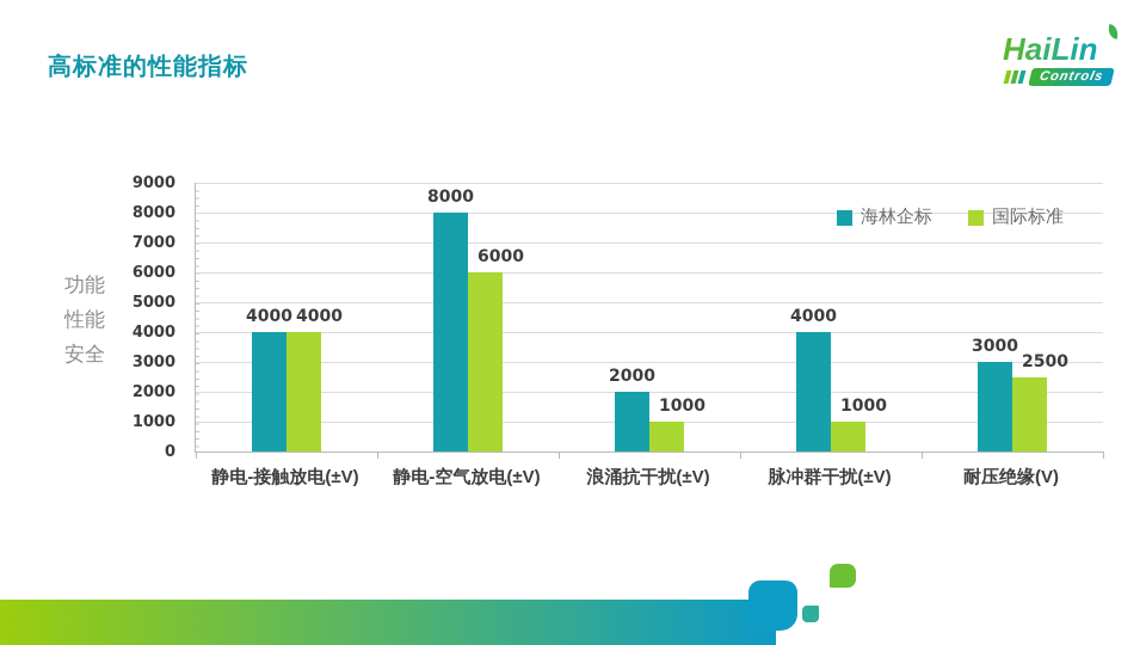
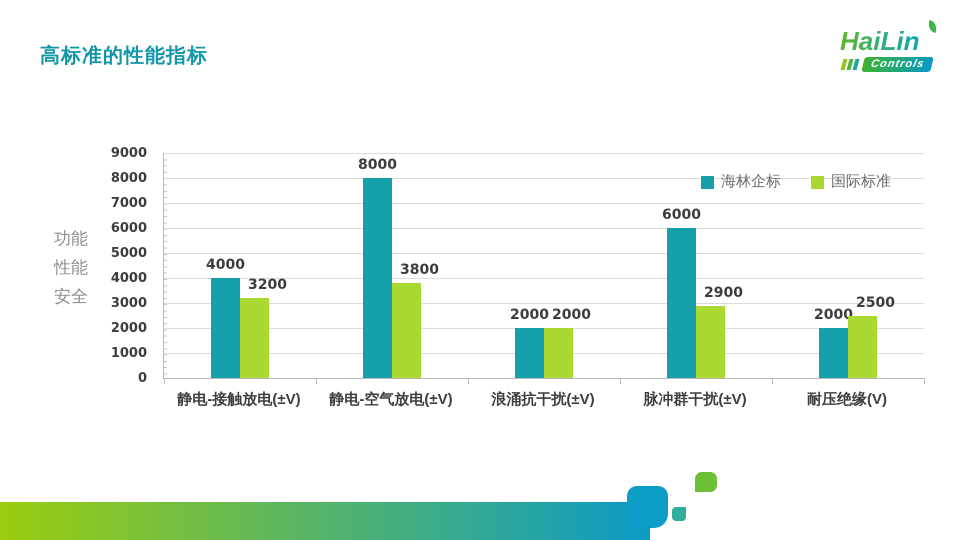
国际标准/静电-接触放电(±V): 4000 -> 3200
国际标准/静电-空气放电(±V): 6000 -> 3800
国际标准/浪涌抗干扰(±V): 1000 -> 2000
海林企标/脉冲群干扰(±V): 4000 -> 6000
国际标准/脉冲群干扰(±V): 1000 -> 2900
海林企标/耐压绝缘(V): 3000 -> 2000
